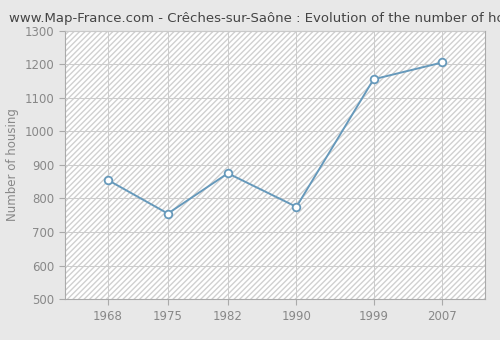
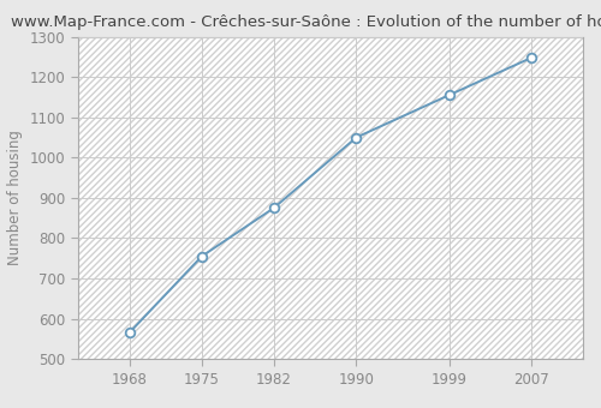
1968: 855 -> 566
1990: 775 -> 1050
2007: 1205 -> 1248
